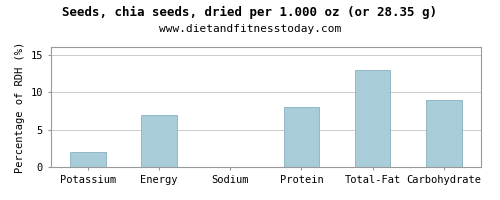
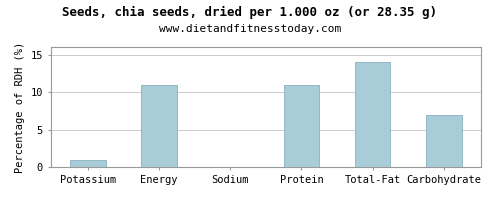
Potassium: 2 -> 1
Energy: 7 -> 11
Protein: 8 -> 11
Total-Fat: 13 -> 14
Carbohydrate: 9 -> 7
